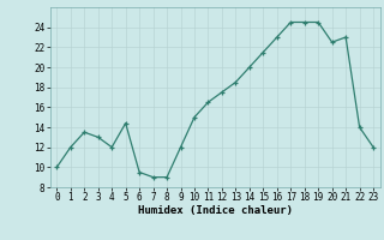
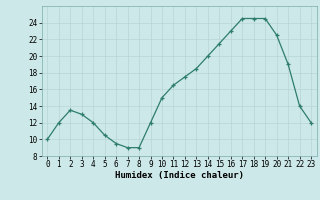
5: 14.4 -> 10.5
21: 23.0 -> 19.0
